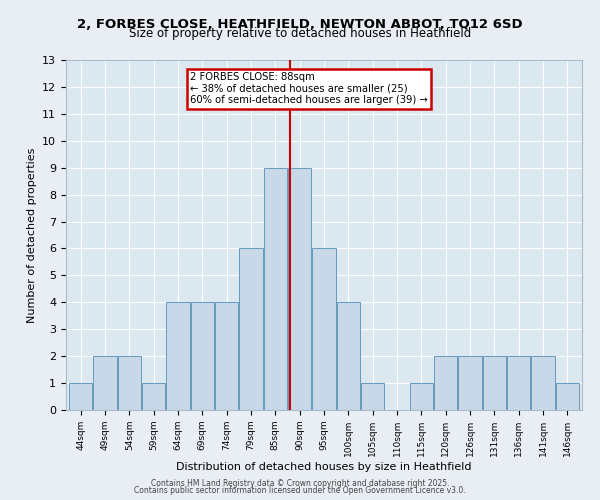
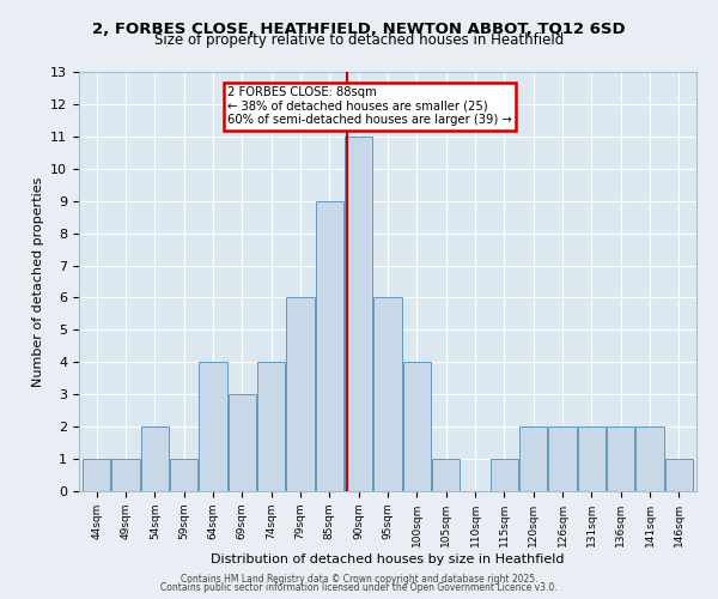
49sqm: 2 -> 1
69sqm: 4 -> 3
90sqm: 9 -> 11
